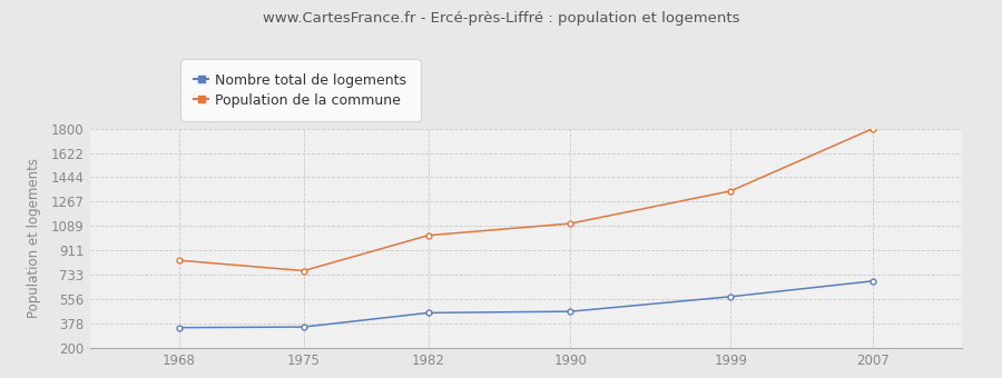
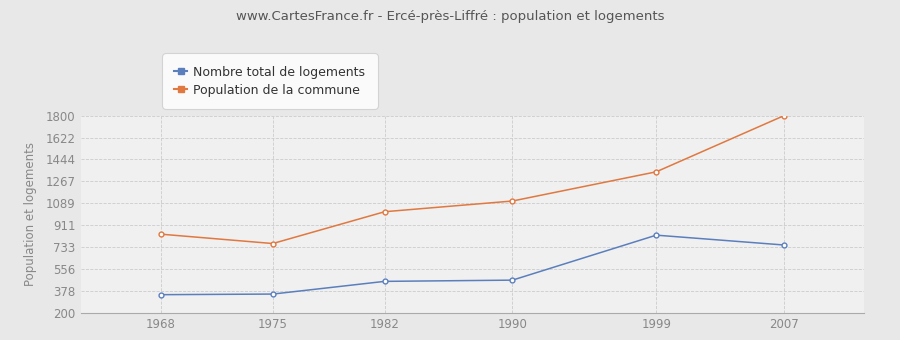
Nombre total de logements/1999: 570 -> 830
Nombre total de logements/2007: 690 -> 750
